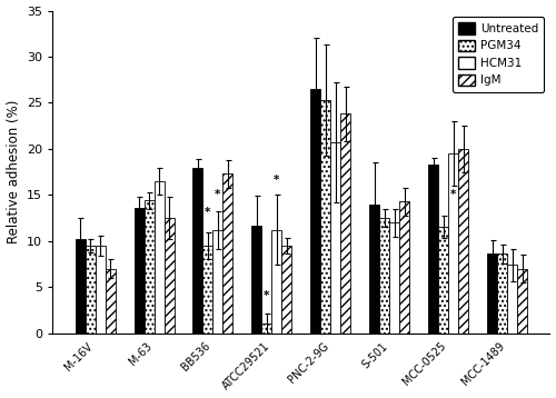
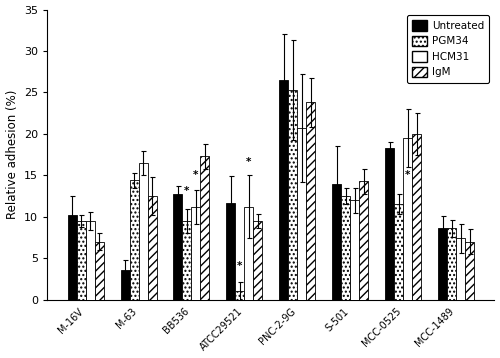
Untreated/M-63: 13.6 -> 3.6
Untreated/BB536: 18.0 -> 12.8
